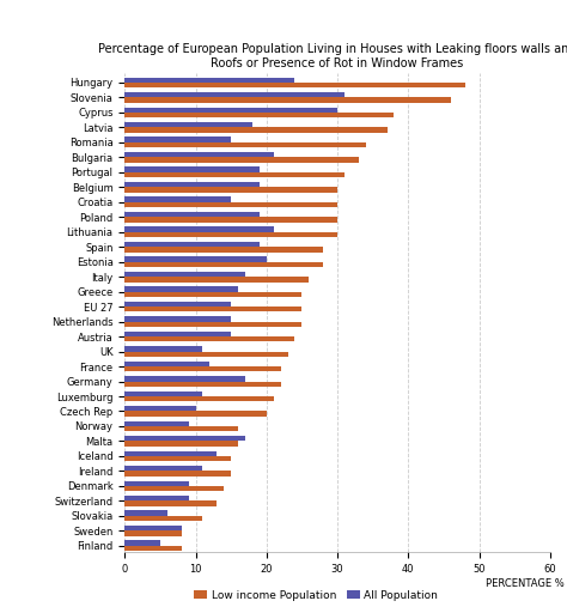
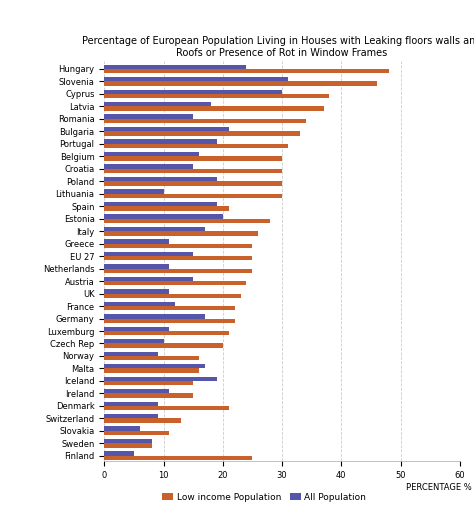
All Population/Belgium: 19 -> 16
All Population/Lithuania: 21 -> 10
Low income Population/Spain: 28 -> 21
All Population/Greece: 16 -> 11
All Population/Netherlands: 15 -> 11
All Population/Iceland: 13 -> 19
Low income Population/Denmark: 14 -> 21
Low income Population/Finland: 8 -> 25
